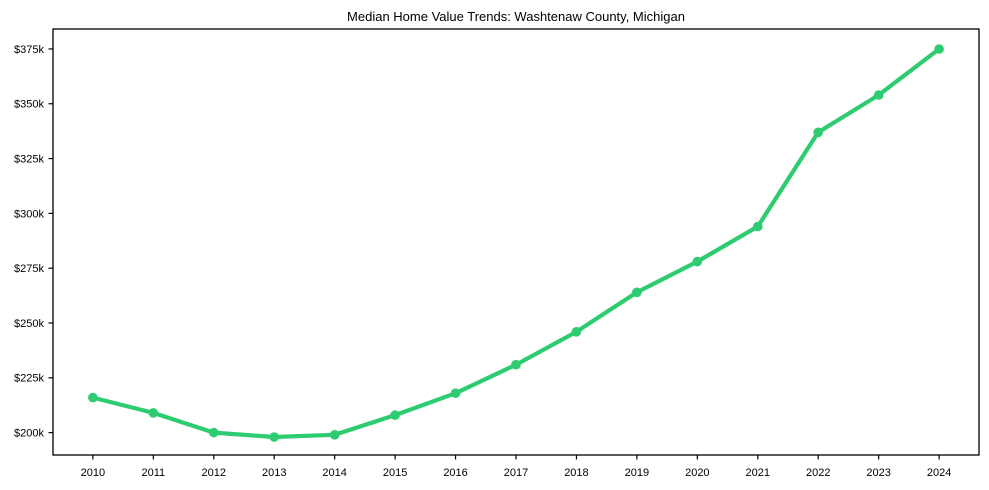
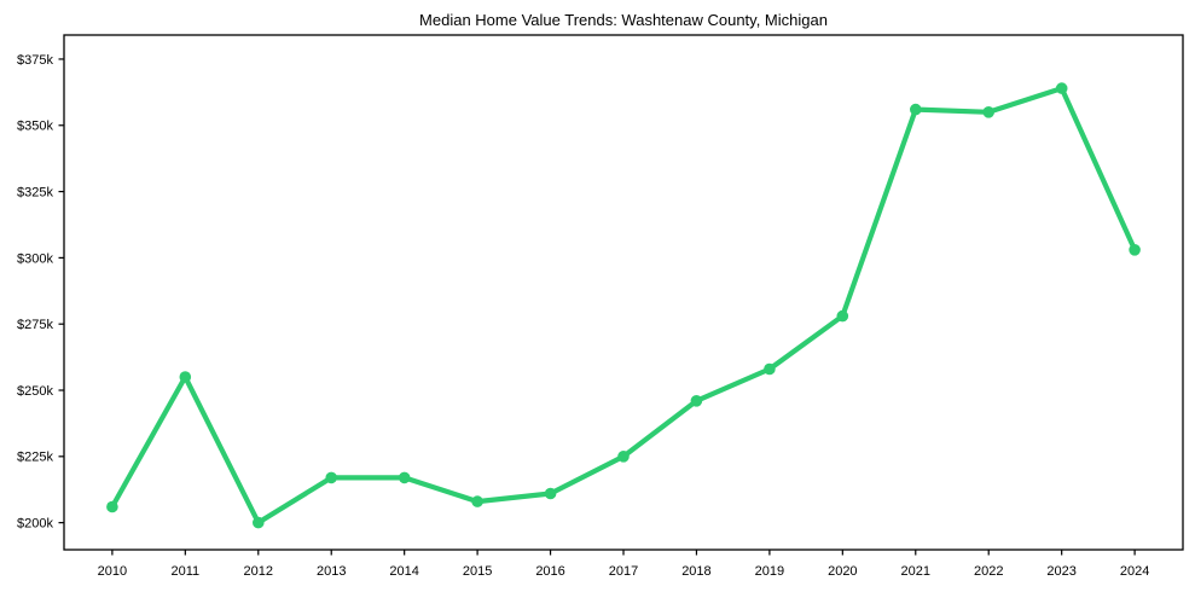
2010: $216k -> $206k
2011: $209k -> $255k
2013: $198k -> $217k
2014: $199k -> $217k
2016: $218k -> $211k
2017: $231k -> $225k
2019: $264k -> $258k
2021: $294k -> $356k
2022: $337k -> $355k
2023: $354k -> $364k
2024: $375k -> $303k
